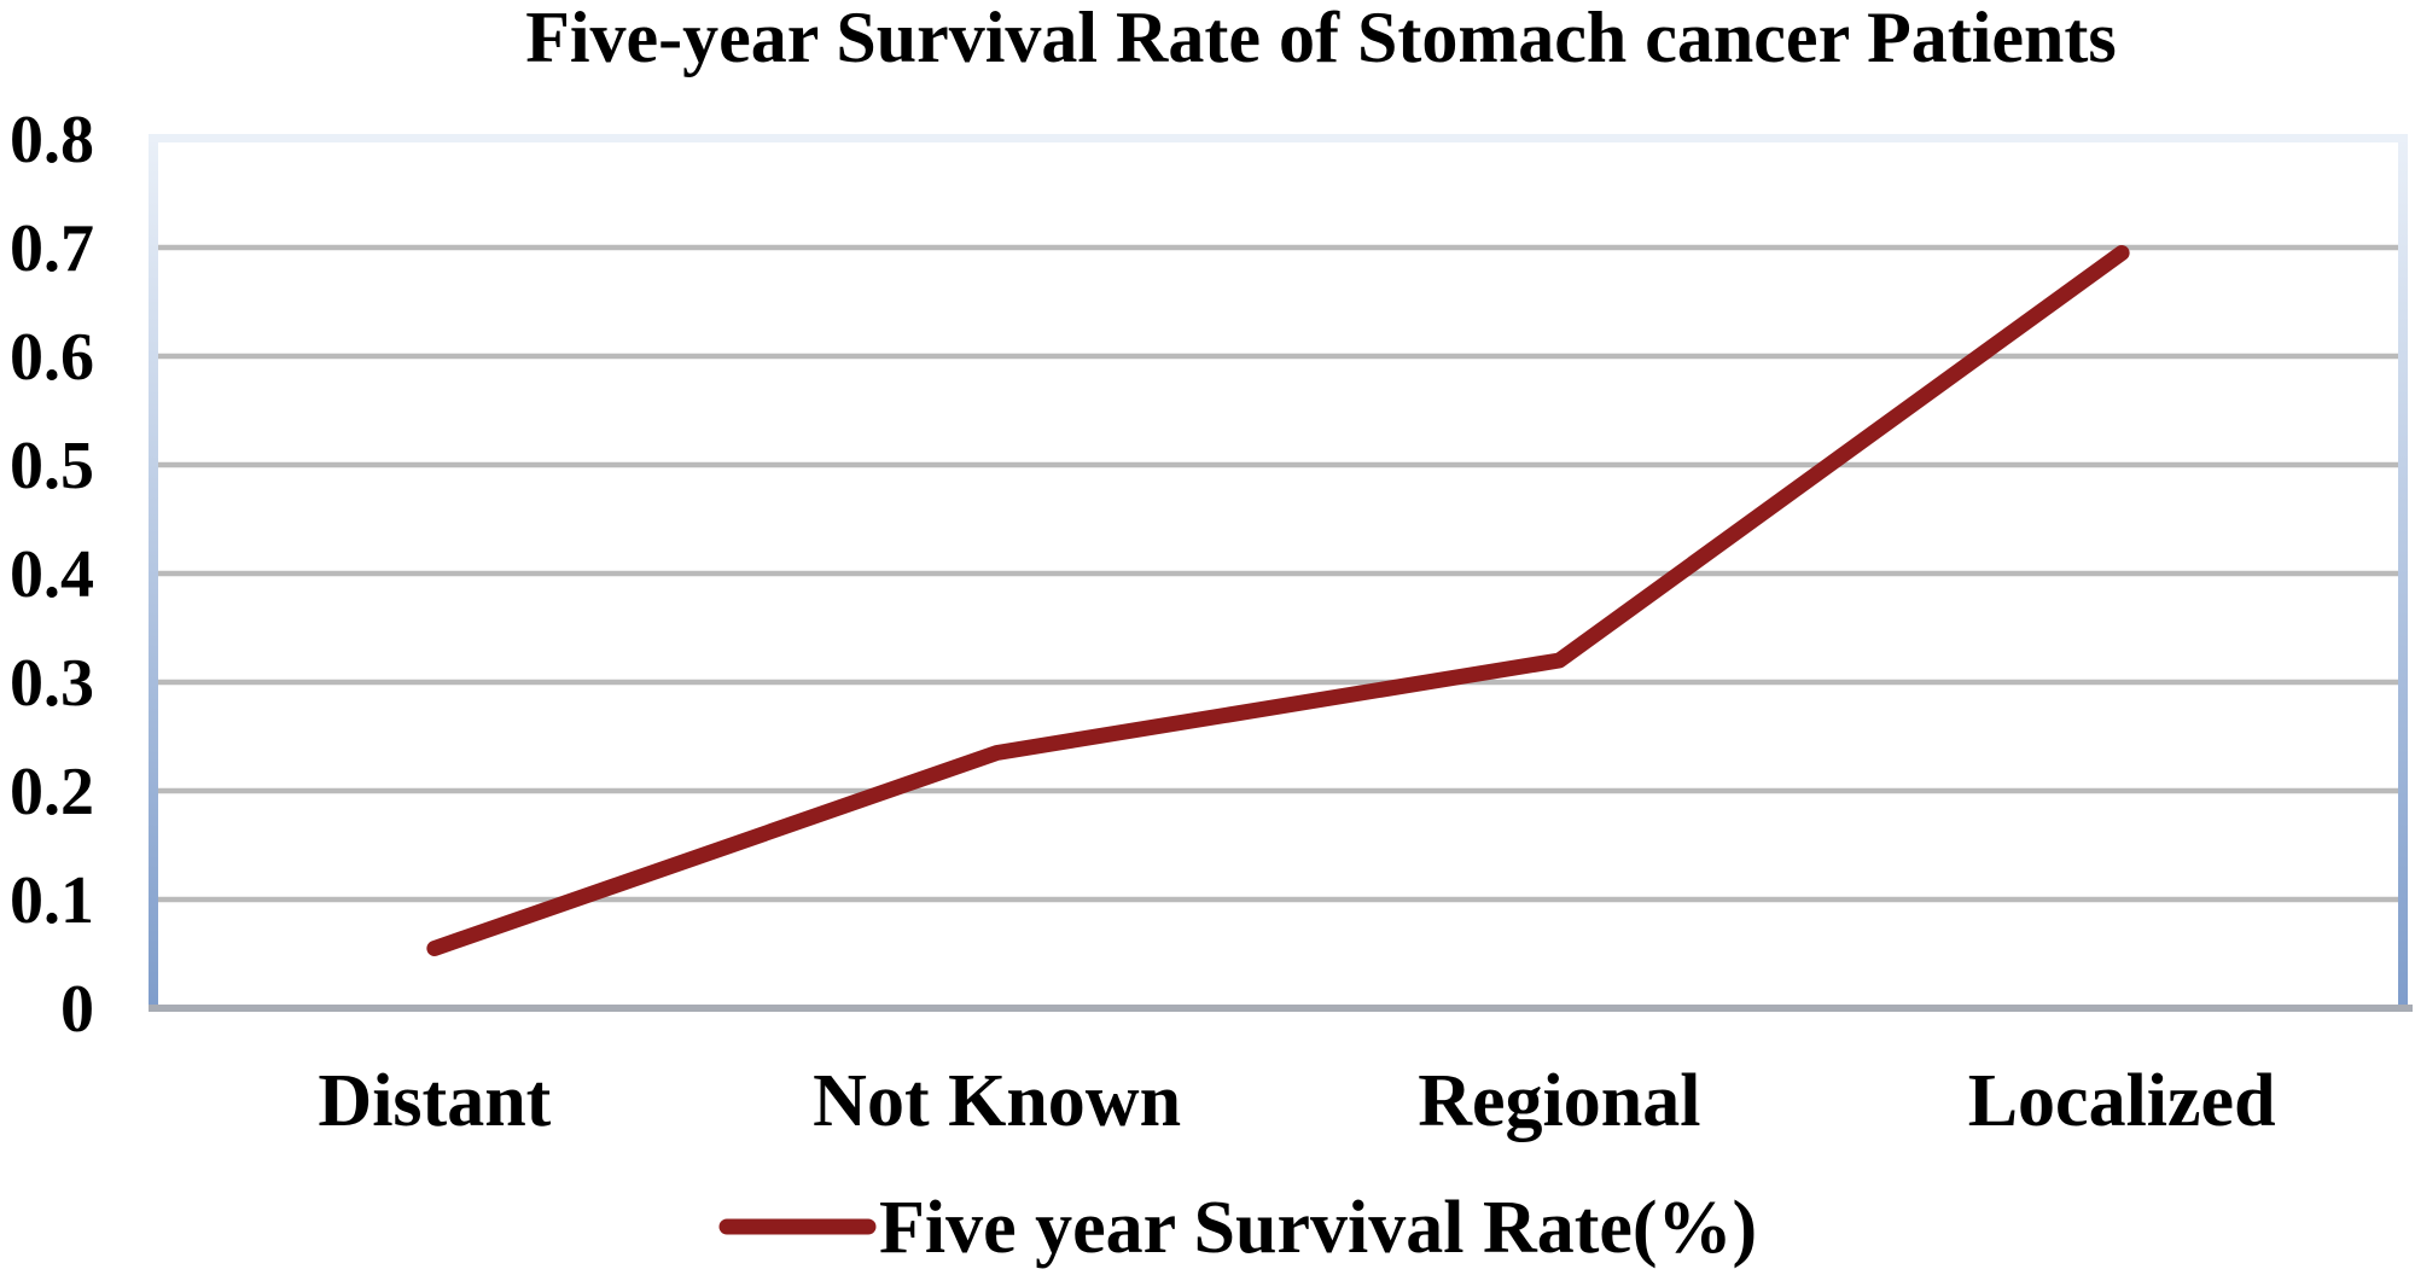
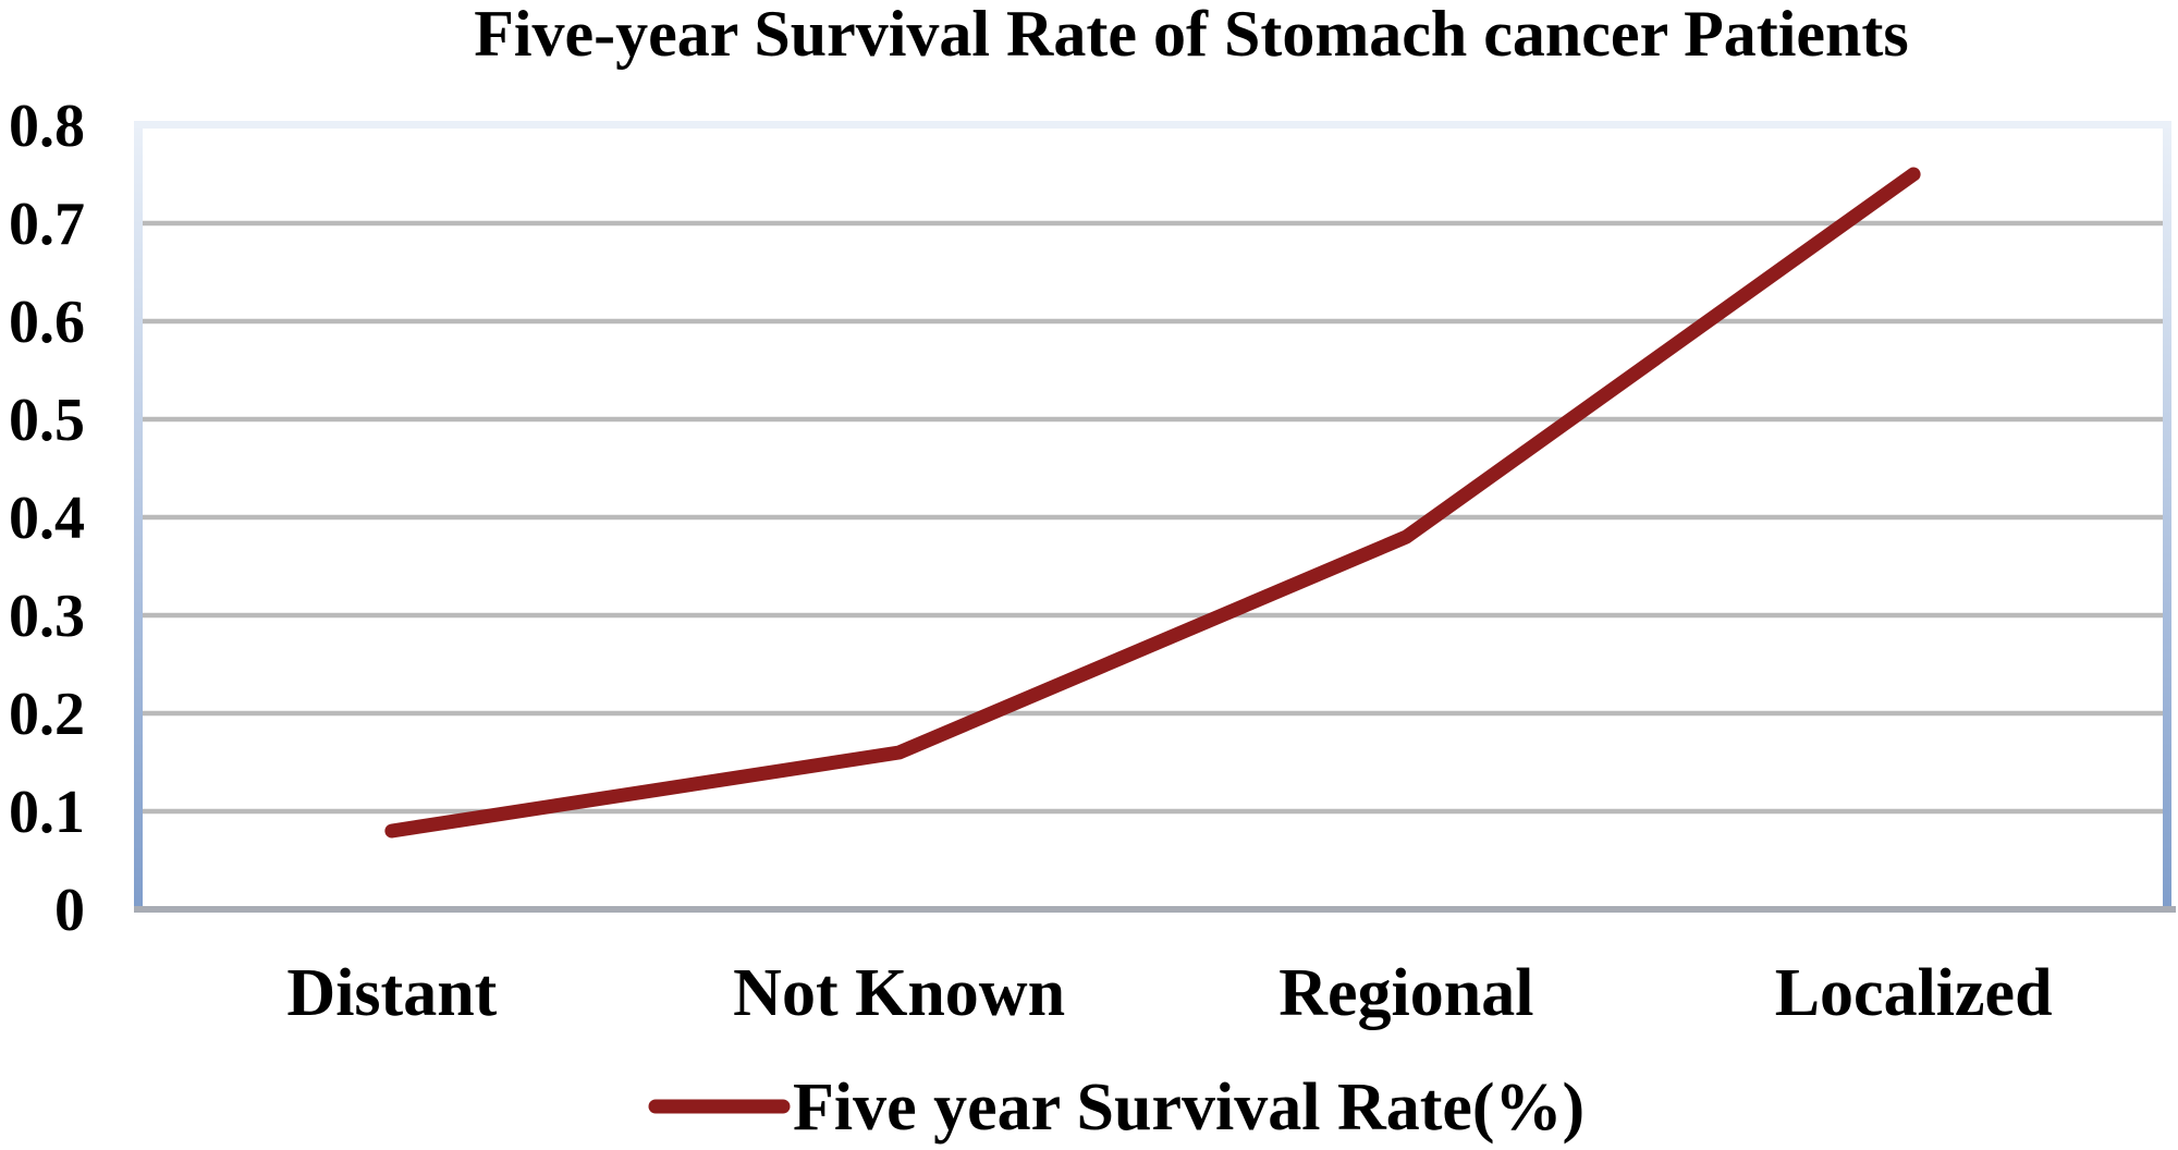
Distant: 0.06 -> 0.08
Not Known: 0.23 -> 0.16
Regional: 0.32 -> 0.38
Localized: 0.69 -> 0.75
